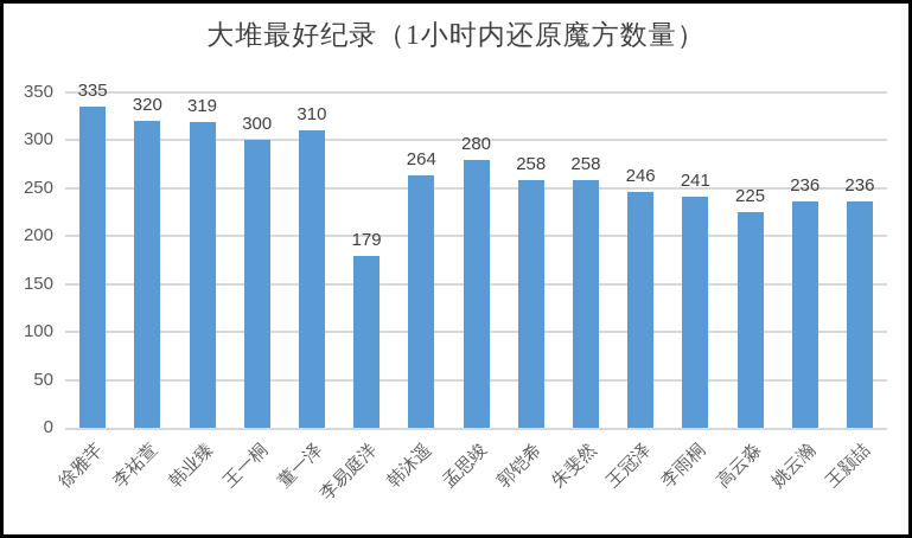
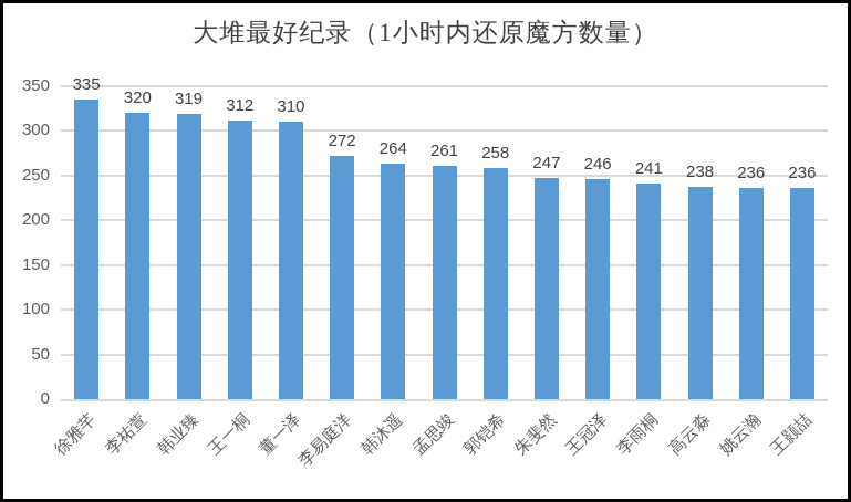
王一桐: 300 -> 312
李易庭洋: 179 -> 272
孟思竣: 280 -> 261
朱斐然: 258 -> 247
高云淼: 225 -> 238
